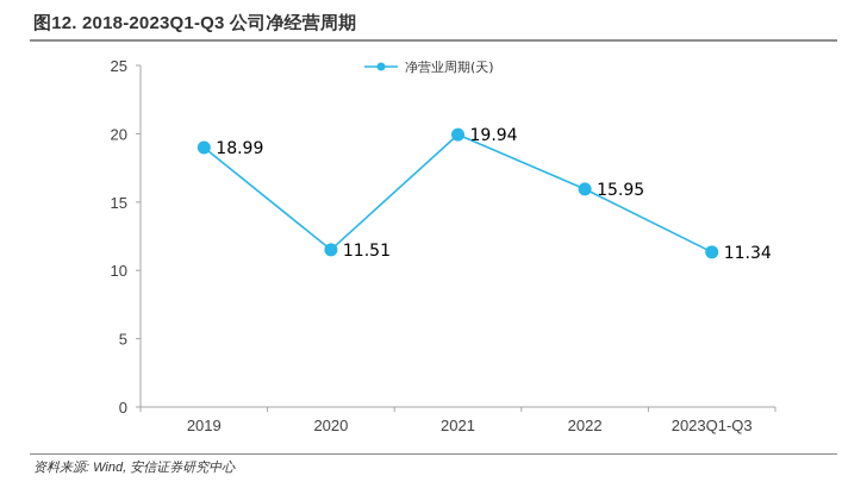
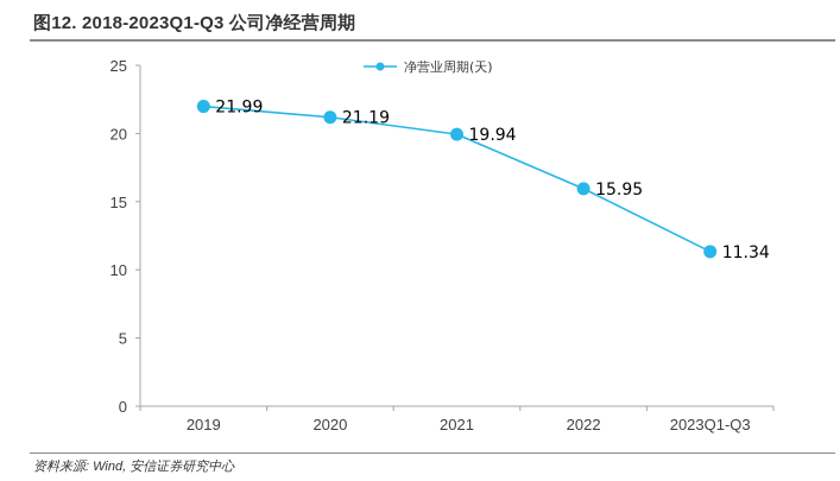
2019: 18.99 -> 21.99
2020: 11.51 -> 21.19
